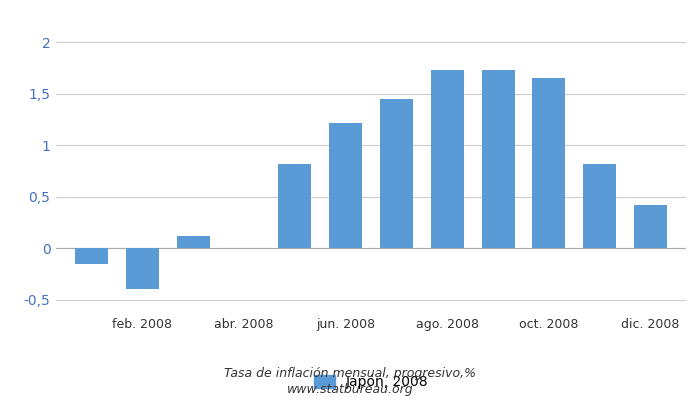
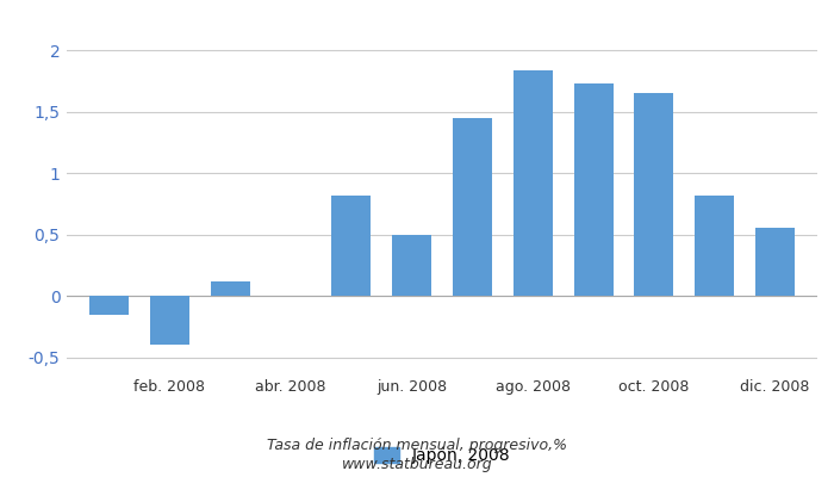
jun. 2008: 1,22 -> 0,50
ago. 2008: 1,73 -> 1,84
dic. 2008: 0,42 -> 0,56
